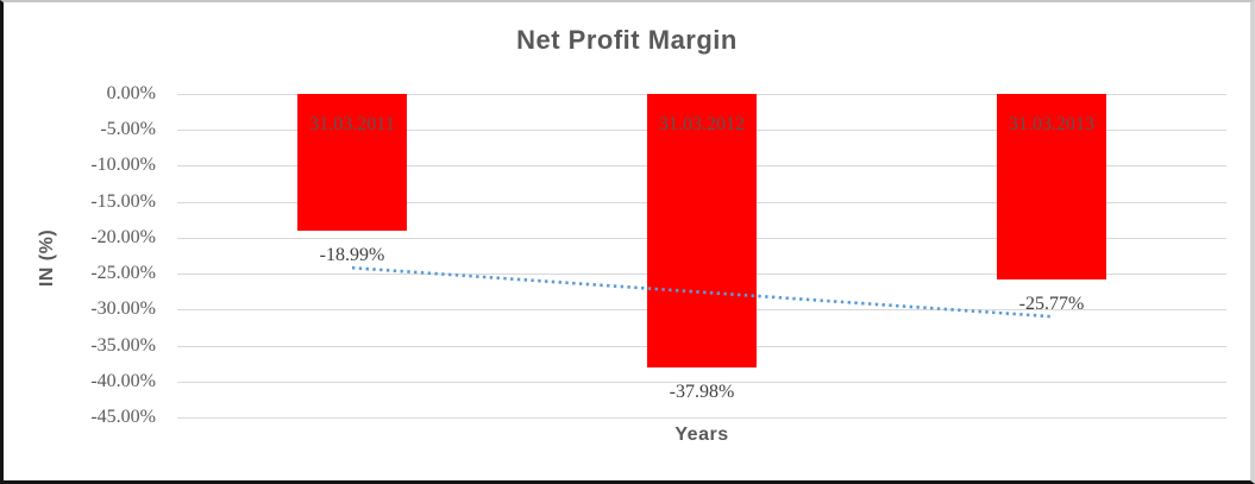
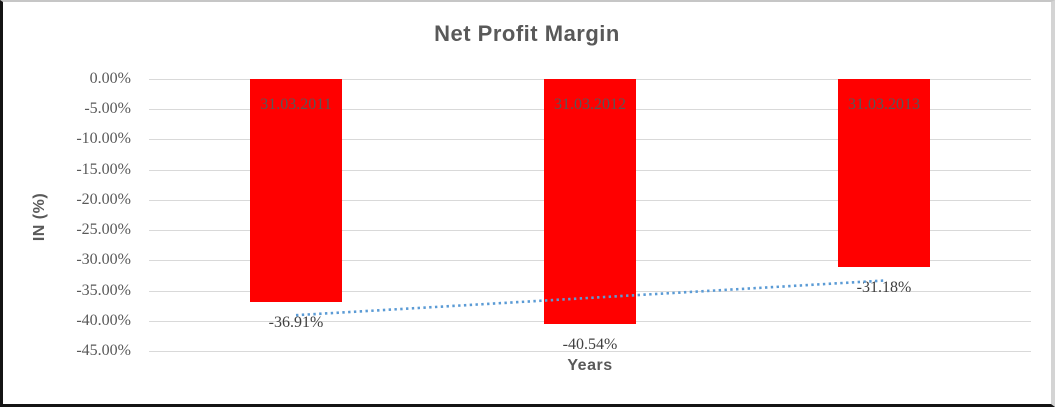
31.03.2011: -18.99% -> -36.91%
31.03.2012: -37.98% -> -40.54%
31.03.2013: -25.77% -> -31.18%
